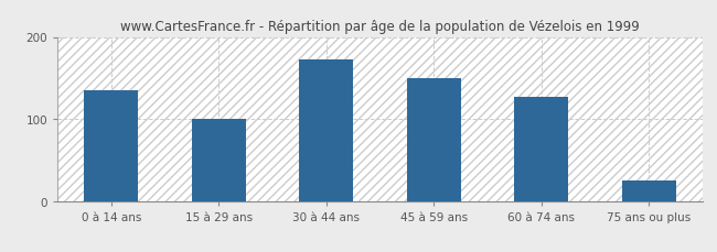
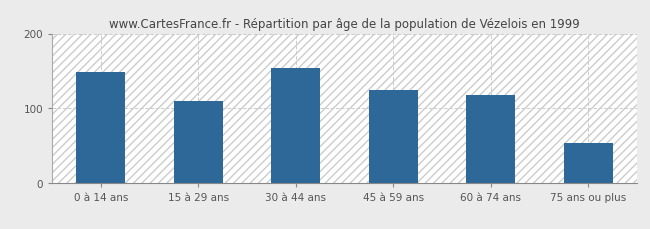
0 à 14 ans: 135 -> 148
15 à 29 ans: 100 -> 110
30 à 44 ans: 172 -> 154
45 à 59 ans: 150 -> 124
60 à 74 ans: 127 -> 118
75 ans ou plus: 25 -> 54
